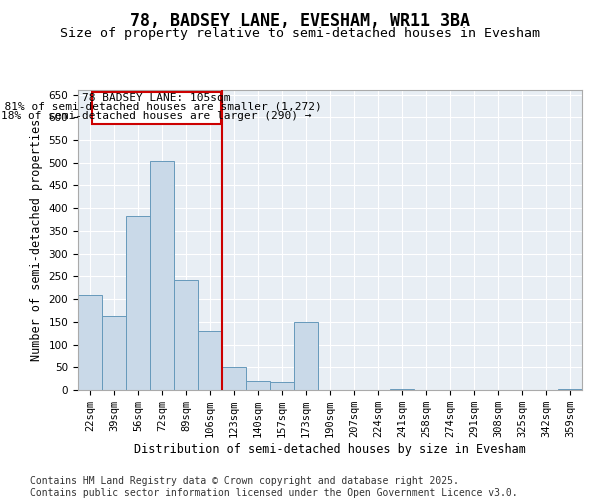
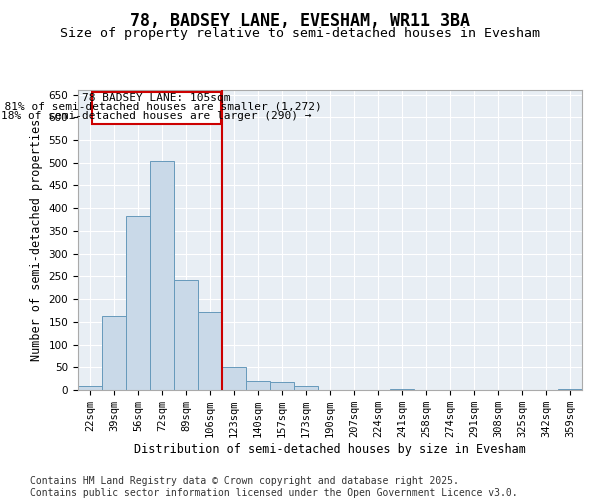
22sqm: 210 -> 8
106sqm: 130 -> 172
173sqm: 150 -> 8
